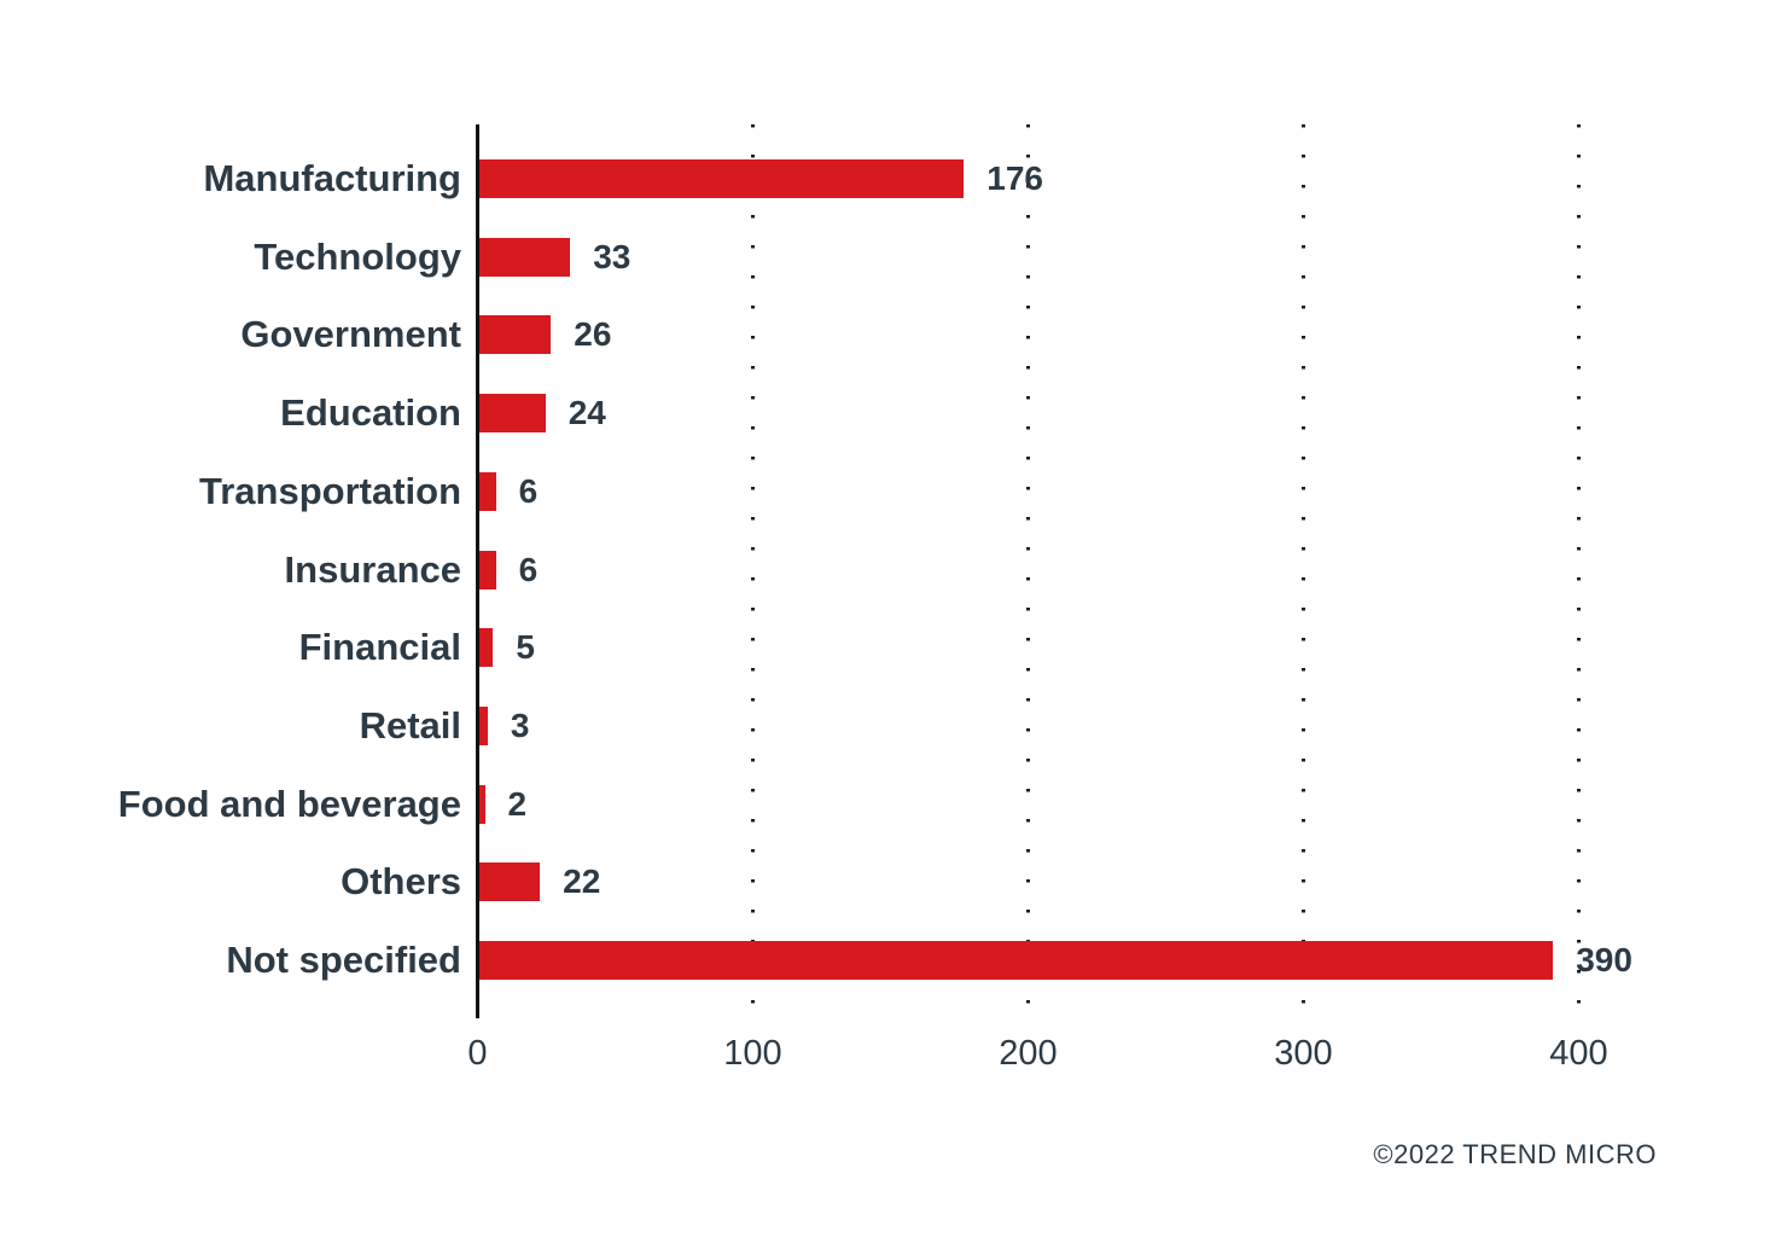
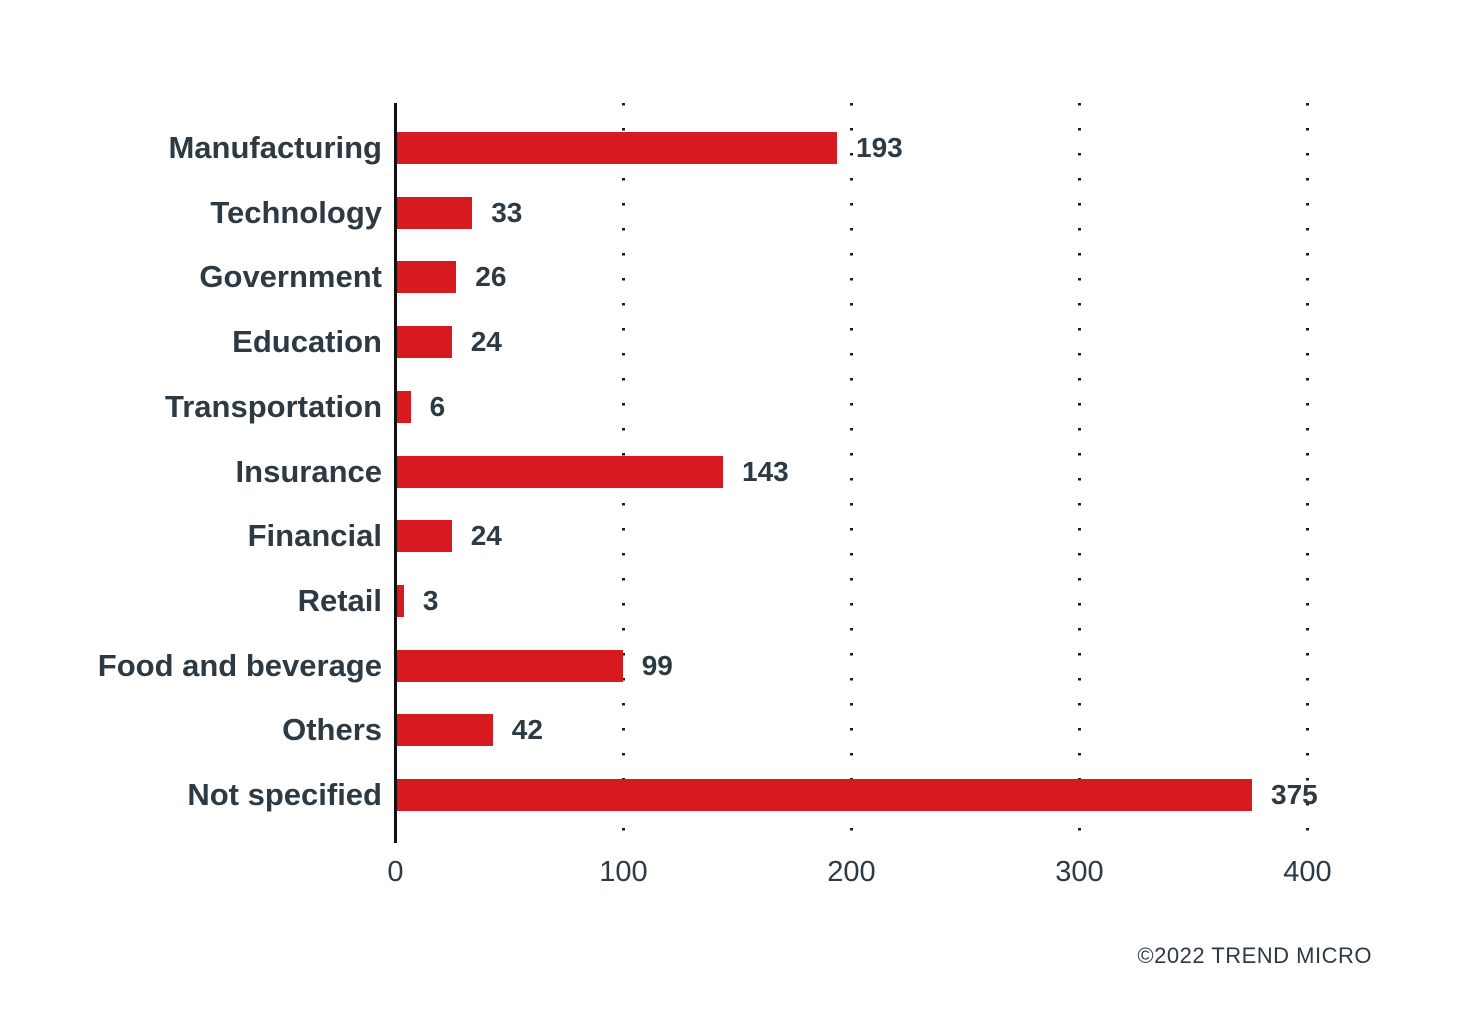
Manufacturing: 176 -> 193
Insurance: 6 -> 143
Financial: 5 -> 24
Food and beverage: 2 -> 99
Others: 22 -> 42
Not specified: 390 -> 375
